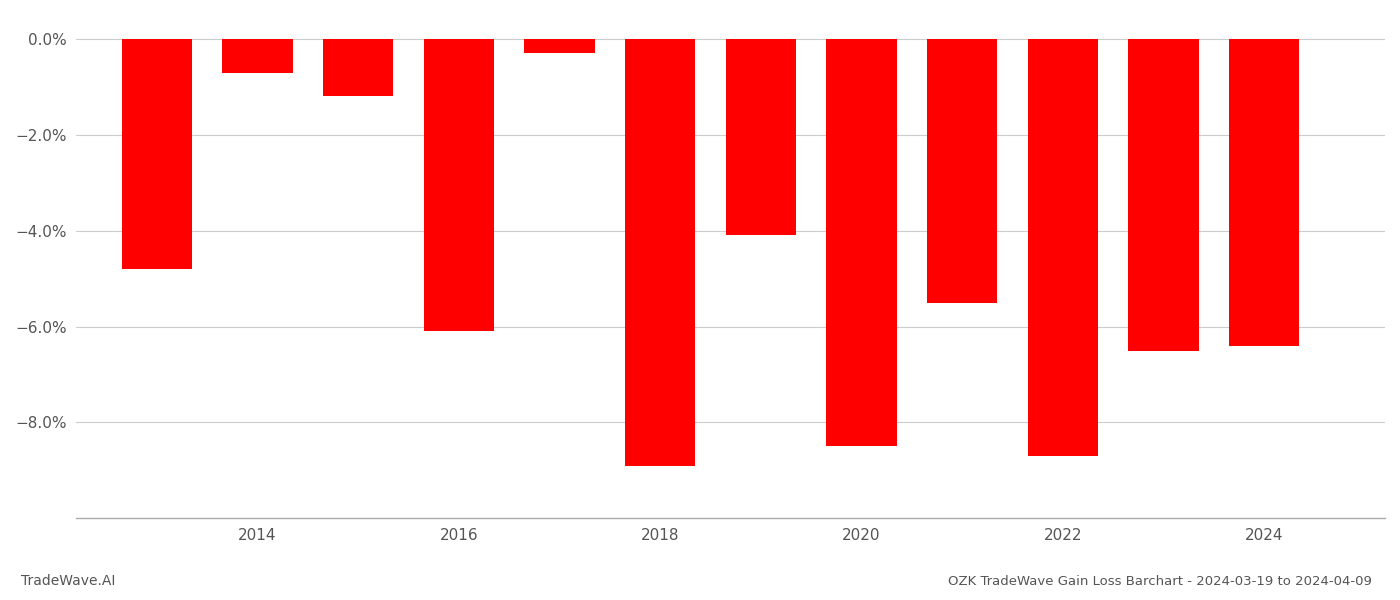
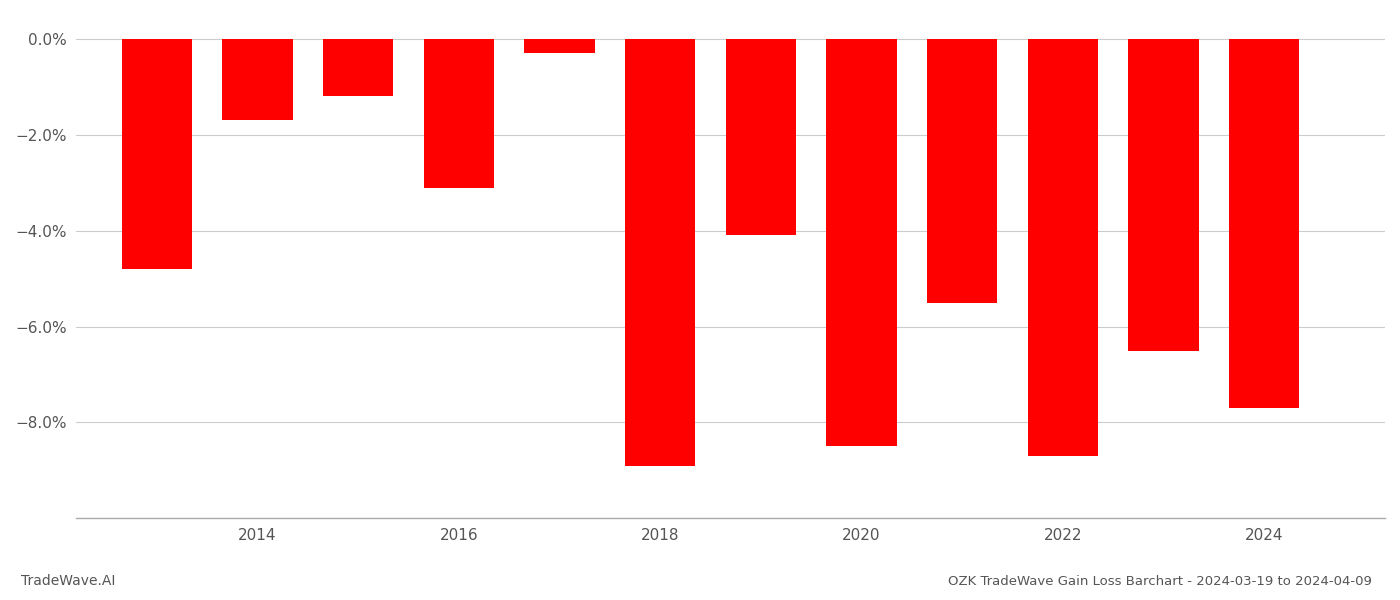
2014: -0.7% -> -1.7%
2016: -6.1% -> -3.1%
2024: -6.4% -> -7.7%
